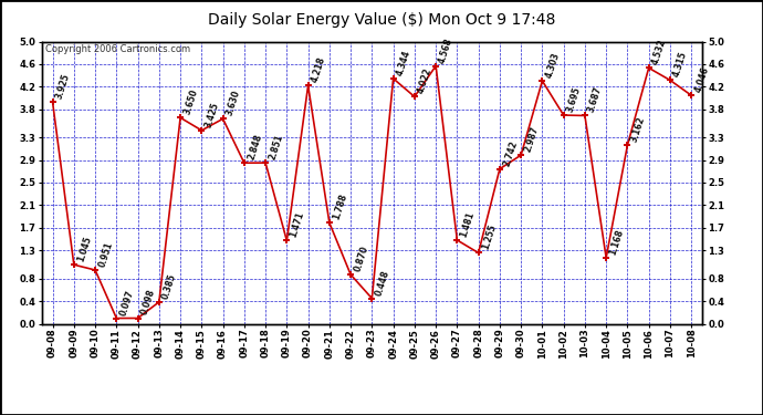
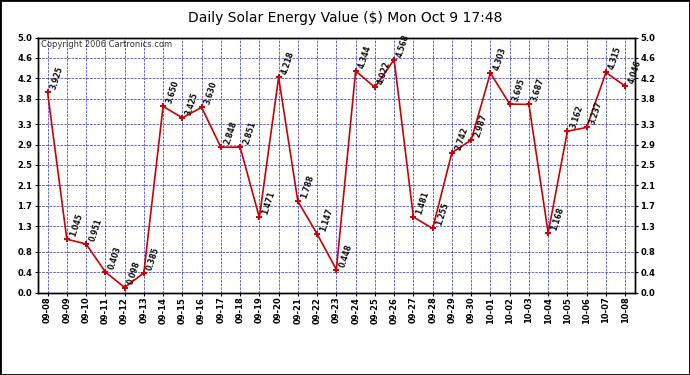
09-11: 0.097 -> 0.403
09-22: 0.870 -> 1.147
10-06: 4.532 -> 3.237
